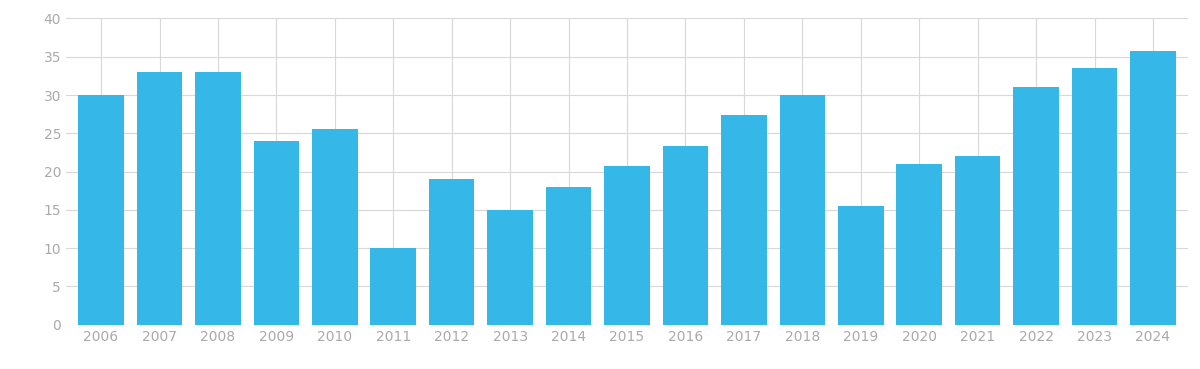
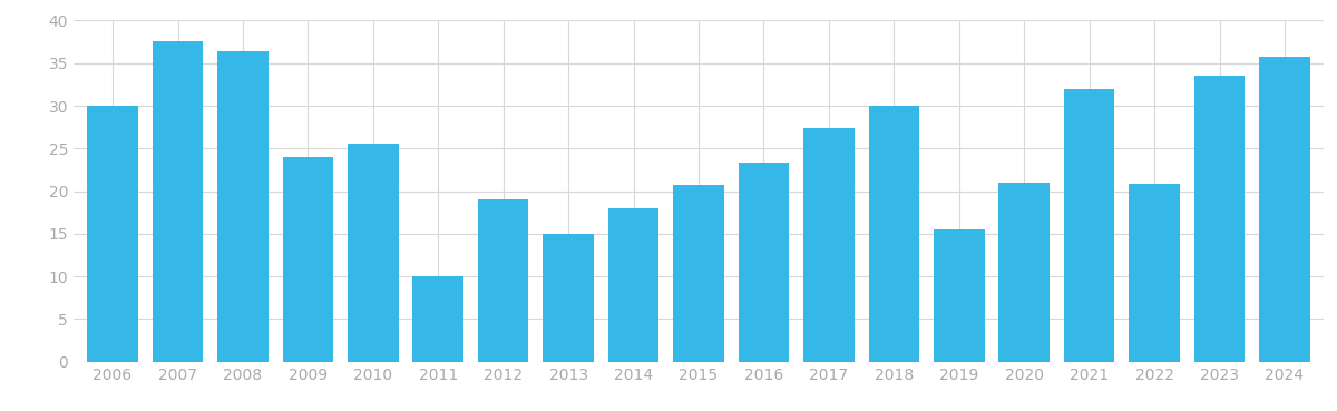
2007: 33.0 -> 37.6
2008: 33.0 -> 36.4
2021: 22.0 -> 32.0
2022: 31.0 -> 20.8
